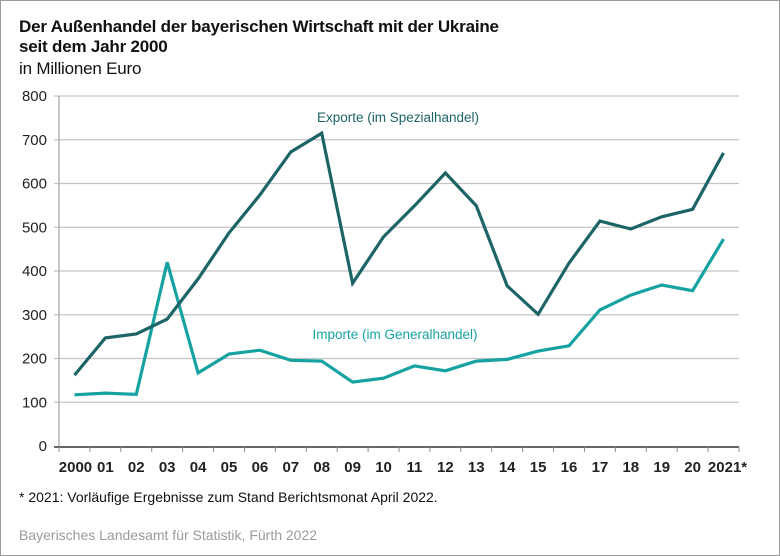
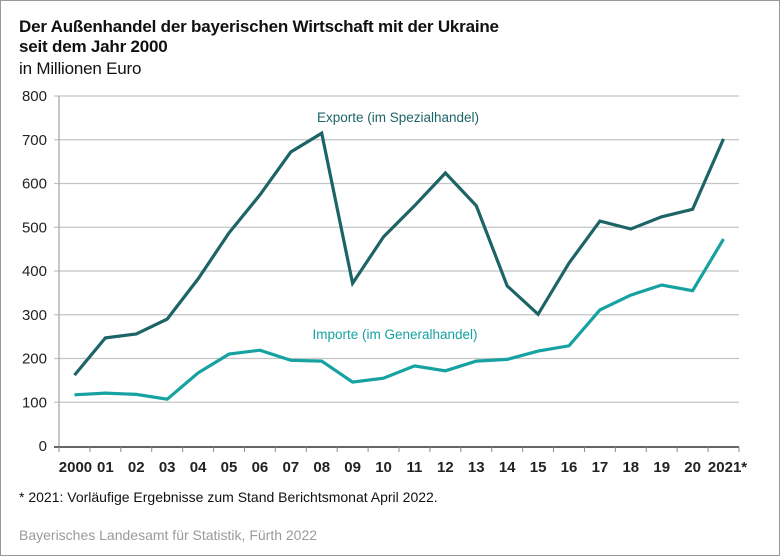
Importe (im Generalhandel)/03: 420 -> 110
Exporte (im Spezialhandel)/2021*: 670 -> 700
